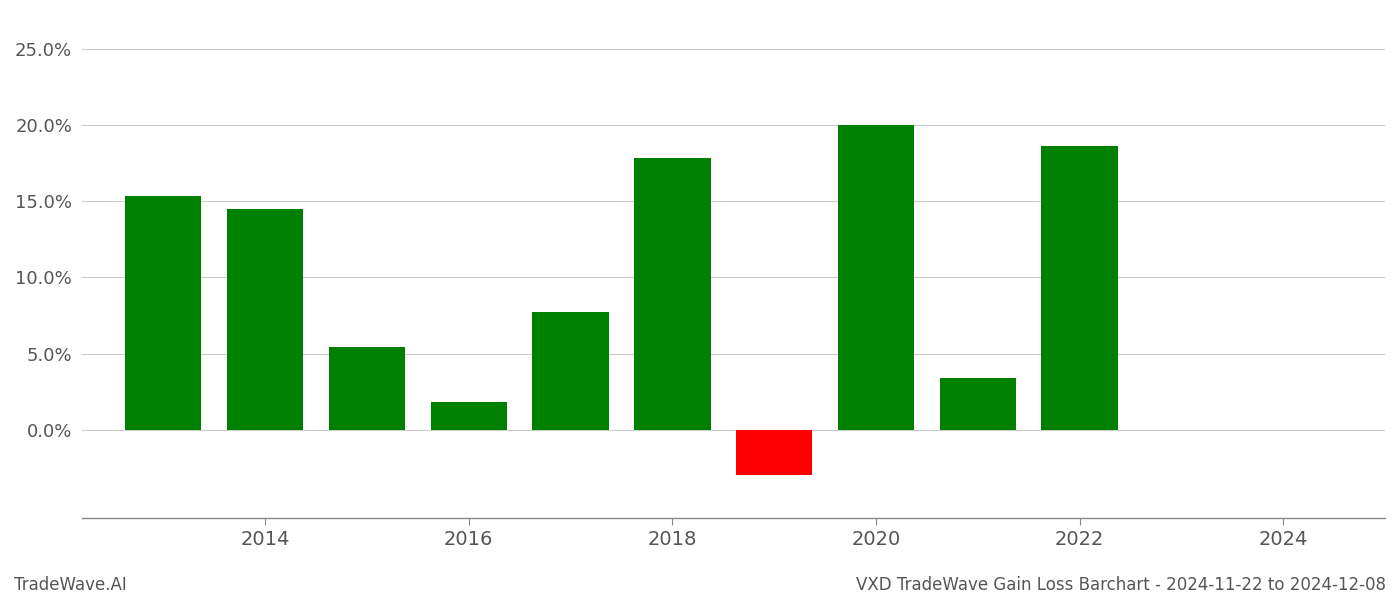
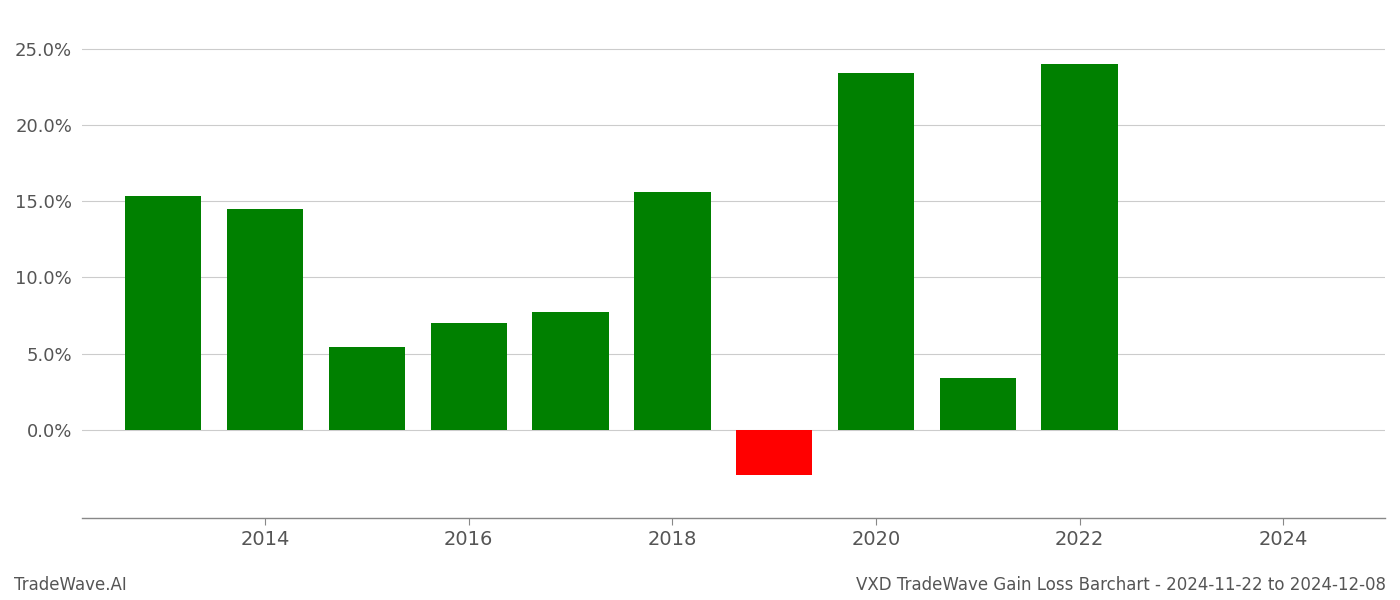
2016: 1.8% -> 7.0%
2018: 17.8% -> 15.6%
2020: 20.0% -> 23.4%
2022: 18.6% -> 24.0%
